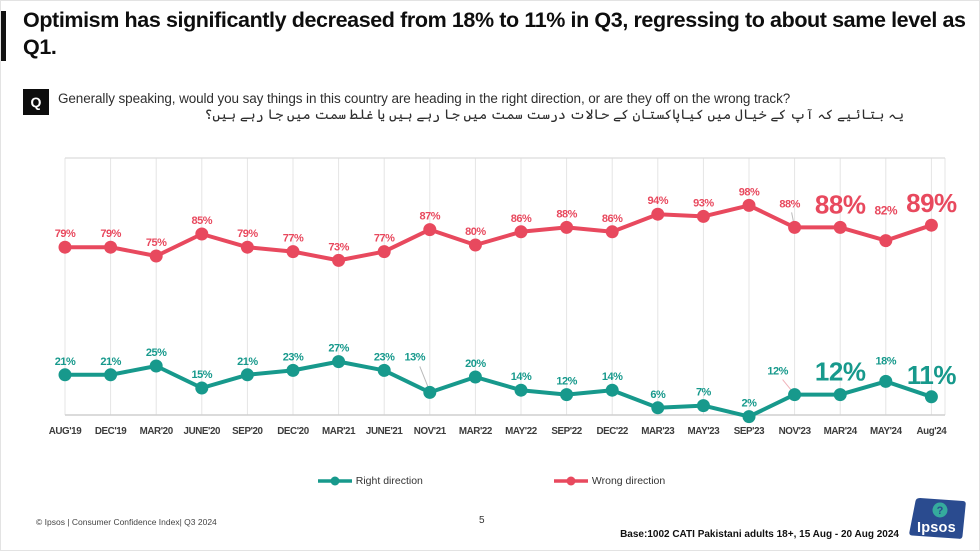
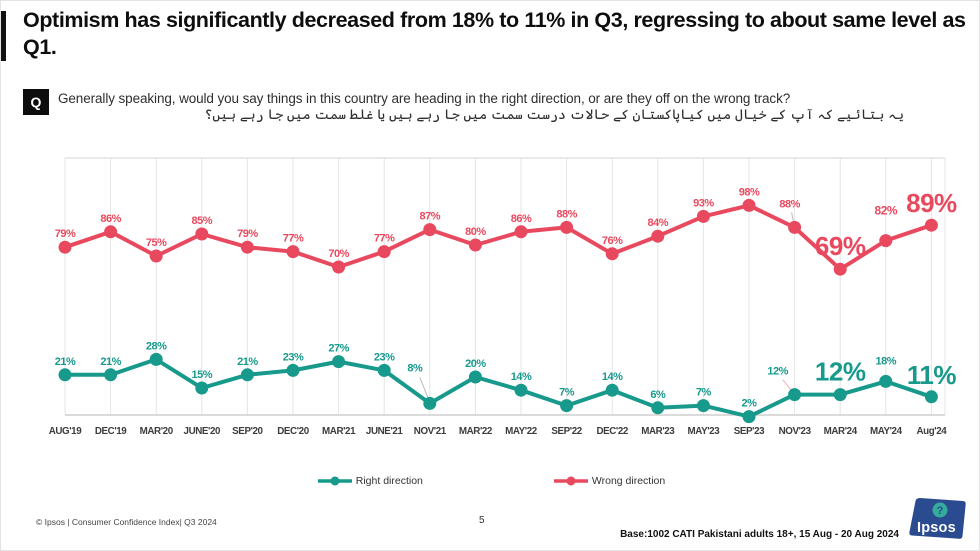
Wrong direction/DEC'19: 79% -> 86%
Right direction/MAR'20: 25% -> 28%
Wrong direction/MAR'21: 73% -> 70%
Right direction/NOV'21: 13% -> 8%
Right direction/SEP'22: 12% -> 7%
Wrong direction/DEC'22: 86% -> 76%
Wrong direction/MAR'23: 94% -> 84%
Wrong direction/MAR'24: 88% -> 69%
